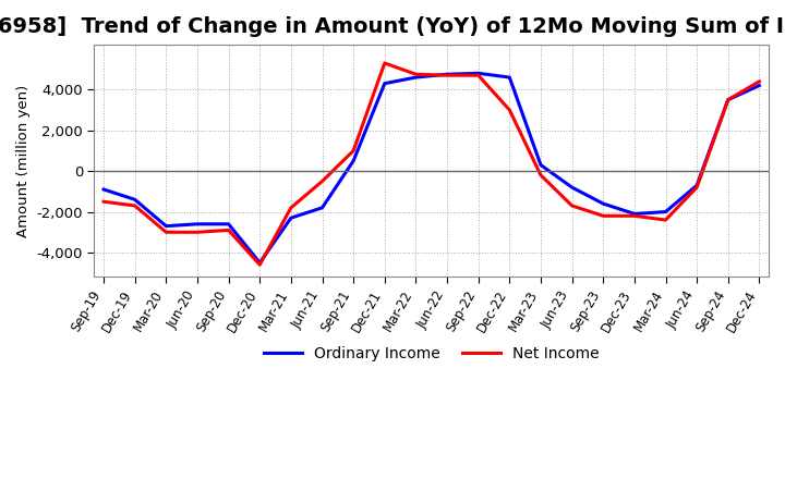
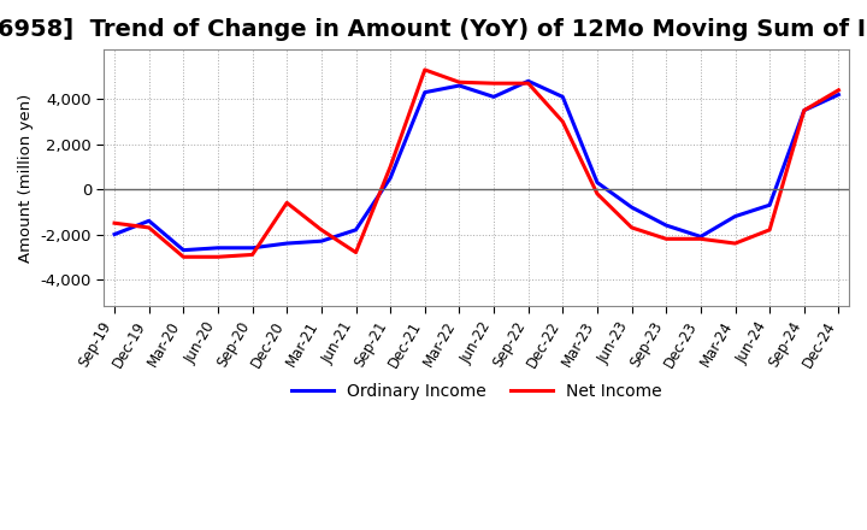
Ordinary Income/Sep-19: -900 -> -2,000
Ordinary Income/Dec-20: -4,500 -> -2,400
Net Income/Dec-20: -4,600 -> -600
Net Income/Jun-21: -500 -> -2,800
Ordinary Income/Jun-22: 4,800 -> 4,100
Ordinary Income/Dec-22: 4,600 -> 4,100
Ordinary Income/Mar-24: -2,000 -> -1,200
Net Income/Jun-24: -800 -> -1,800
